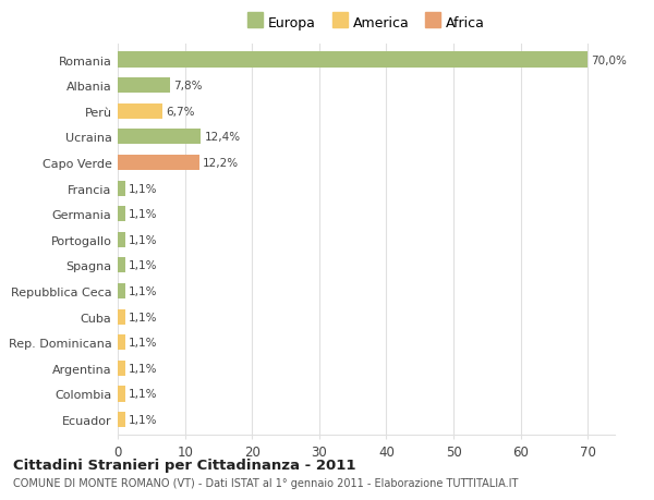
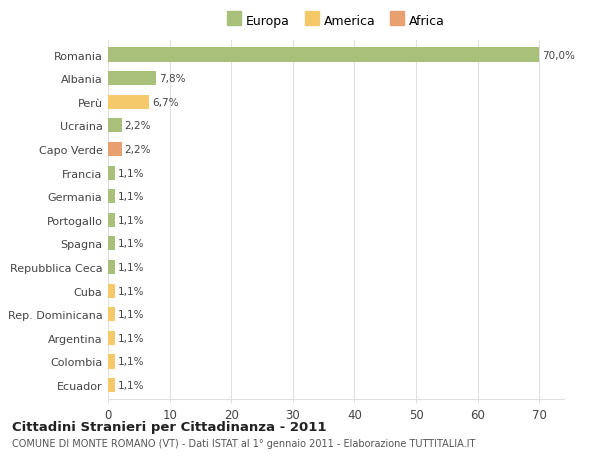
Ucraina: 12,4% -> 2,2%
Capo Verde: 12,2% -> 2,2%
